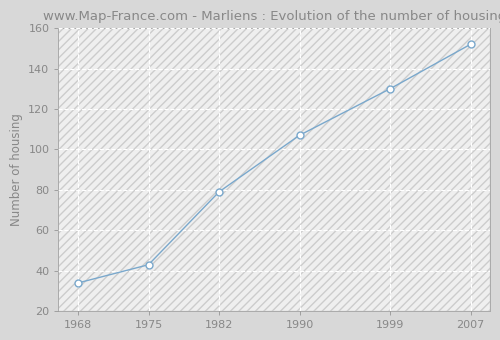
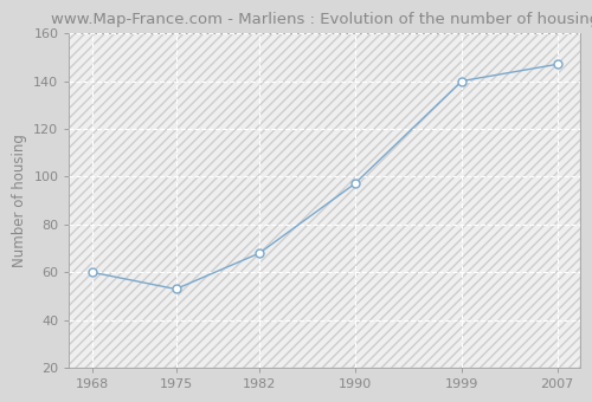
1968: 34 -> 60
1975: 43 -> 53
1982: 79 -> 68
1990: 107 -> 97
1999: 130 -> 140
2007: 152 -> 147
